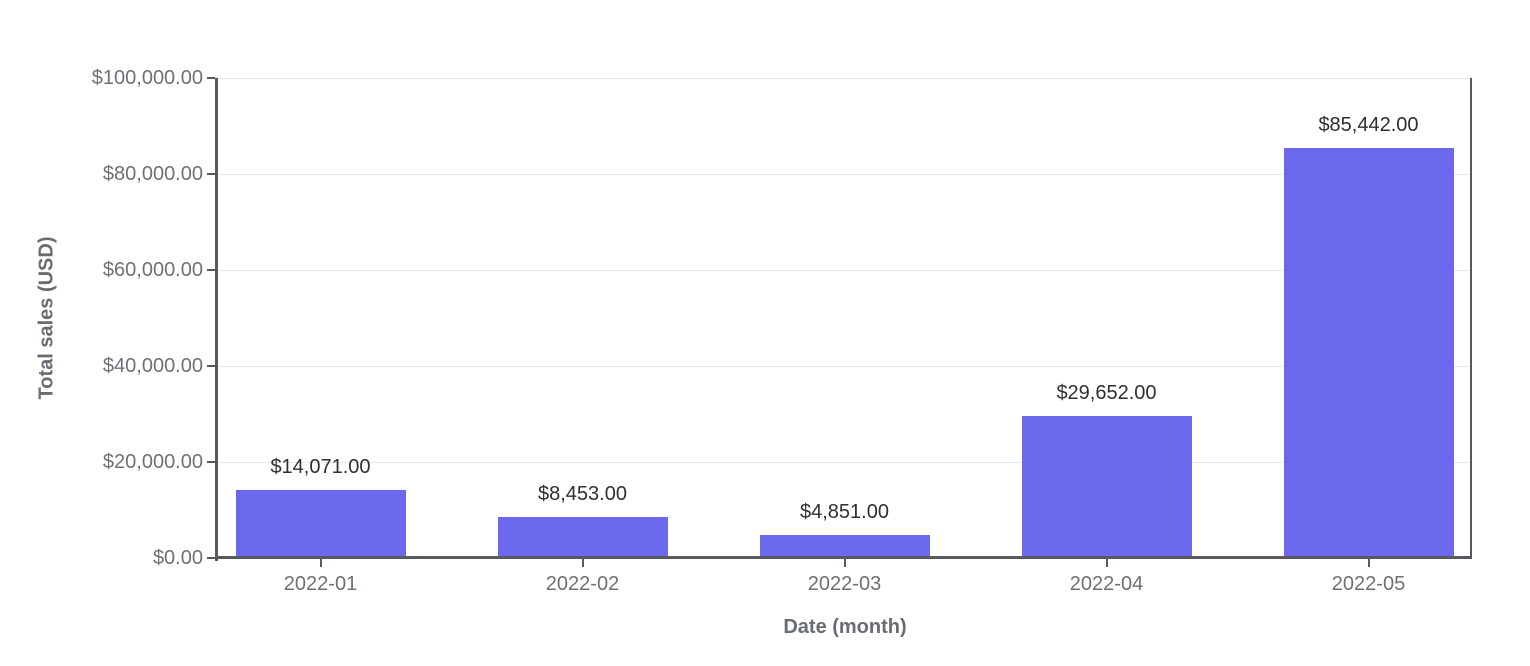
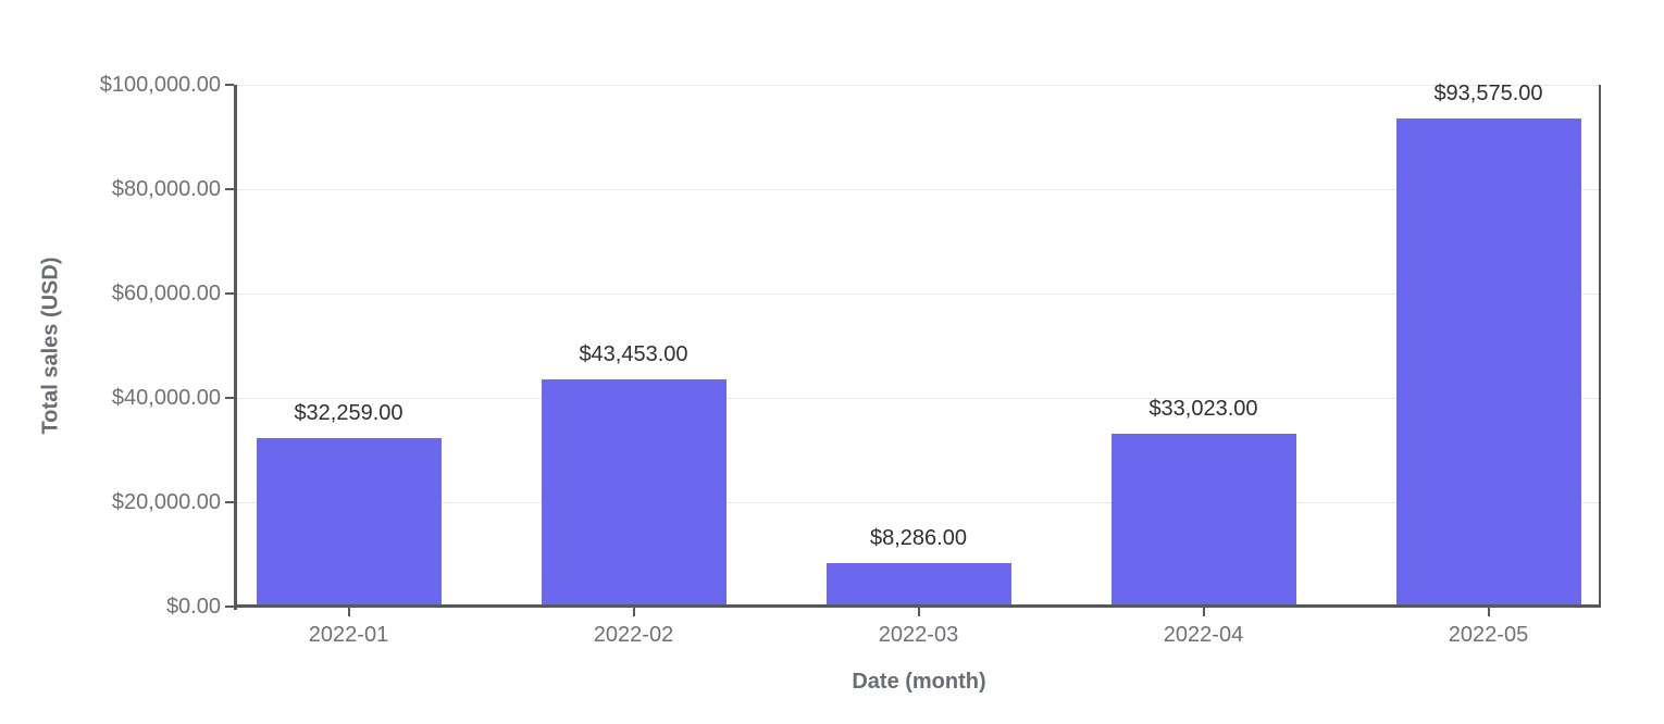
2022-01: $14,071.00 -> $32,259.00
2022-02: $8,453.00 -> $43,453.00
2022-03: $4,851.00 -> $8,286.00
2022-04: $29,652.00 -> $33,023.00
2022-05: $85,442.00 -> $93,575.00
